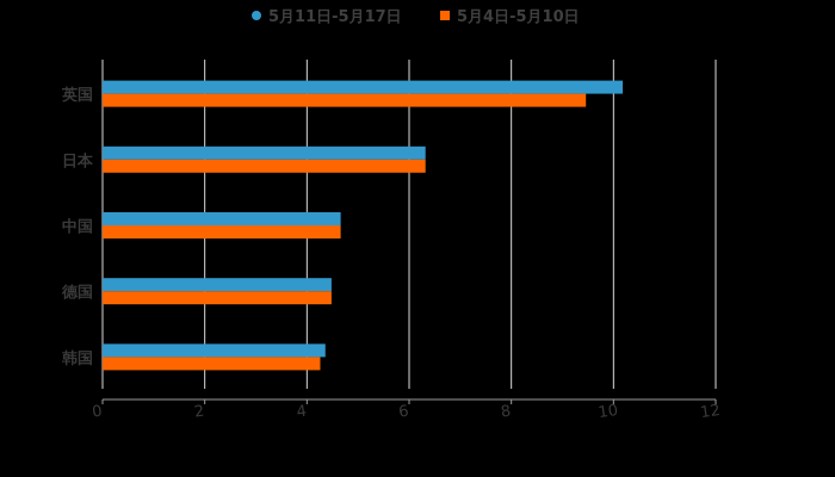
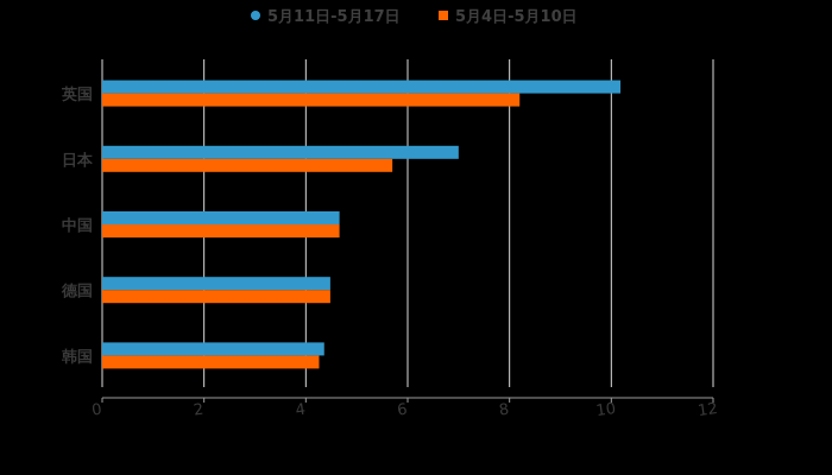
5月4日-5月10日/英国: 9.5 -> 8.2
5月11日-5月17日/日本: 6.3 -> 7.0
5月4日-5月10日/日本: 6.3 -> 5.7
